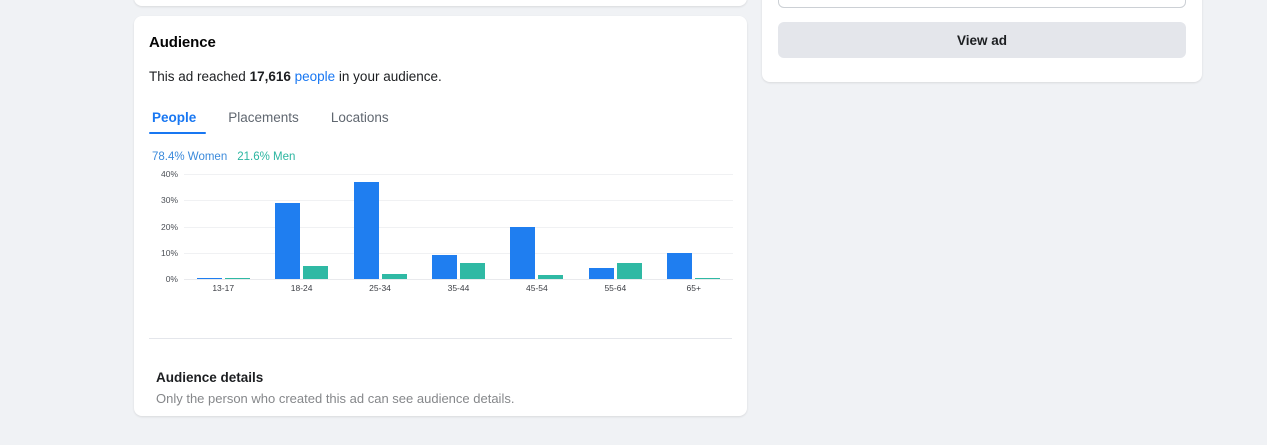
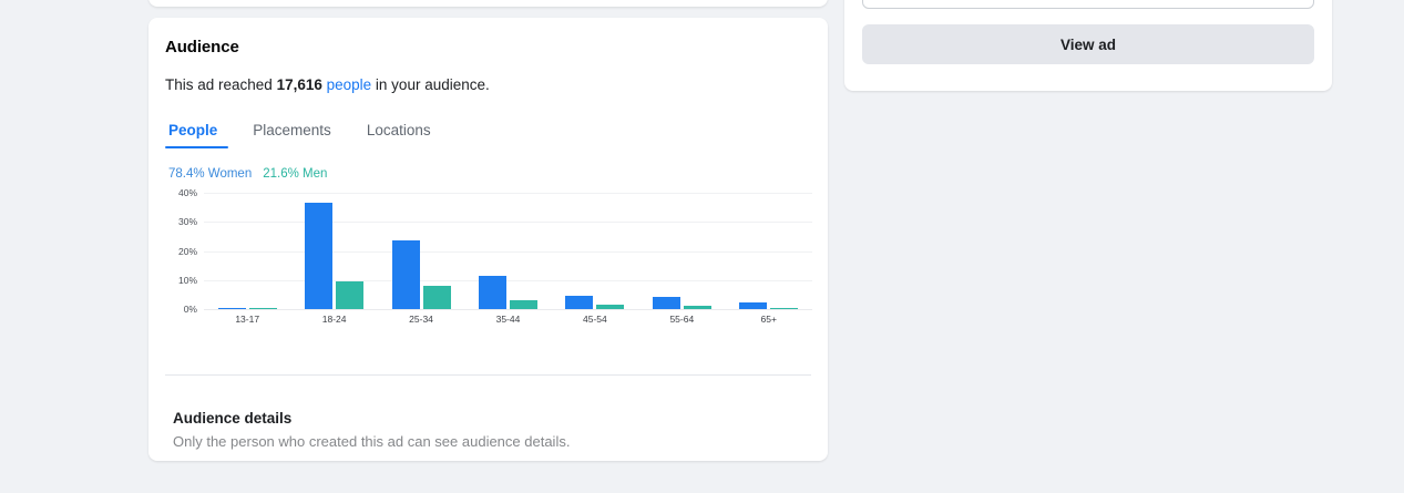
78.4% Women/18-24: 29% -> 36%
21.6% Men/18-24: 5% -> 10%
78.4% Women/25-34: 37% -> 24%
21.6% Men/25-34: 2% -> 8%
78.4% Women/35-44: 9% -> 12%
21.6% Men/35-44: 6% -> 3%
78.4% Women/45-54: 20% -> 5%
21.6% Men/55-64: 6% -> 1%
78.4% Women/65+: 10% -> 2%
